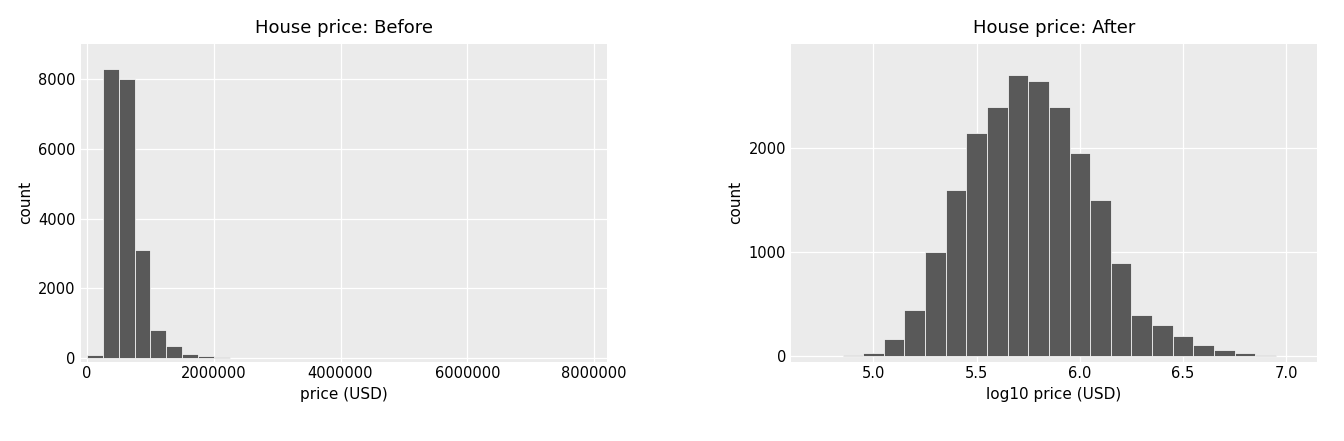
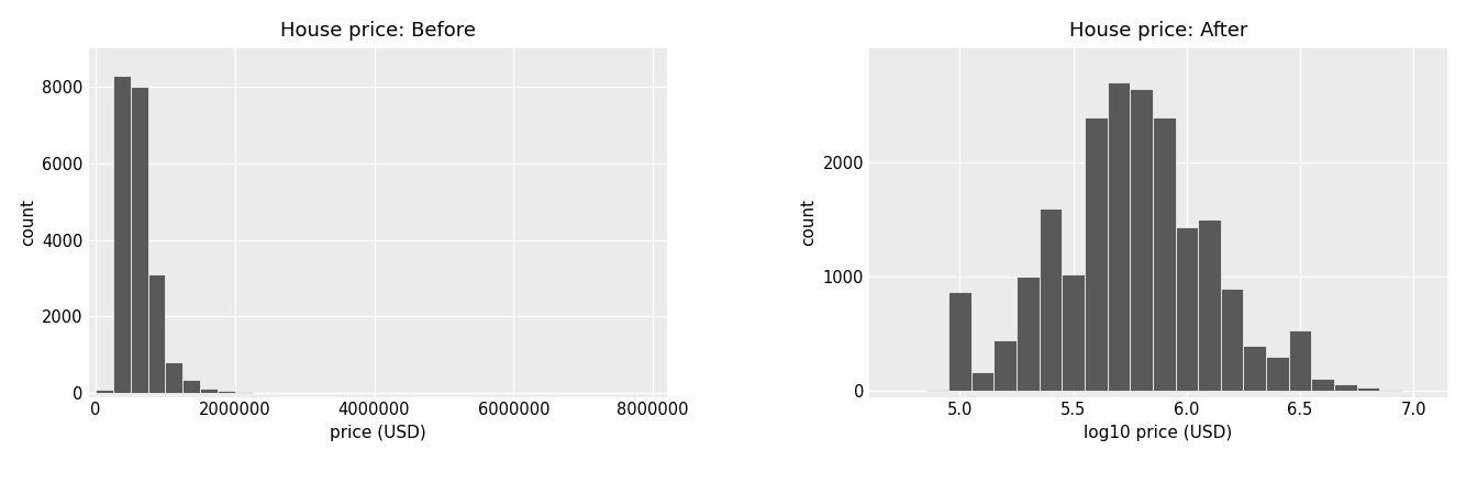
House price: After/5.0: 30 -> 870
House price: After/5.5: 2150 -> 1020
House price: After/6.0: 1950 -> 1440
House price: After/6.5: 200 -> 530
